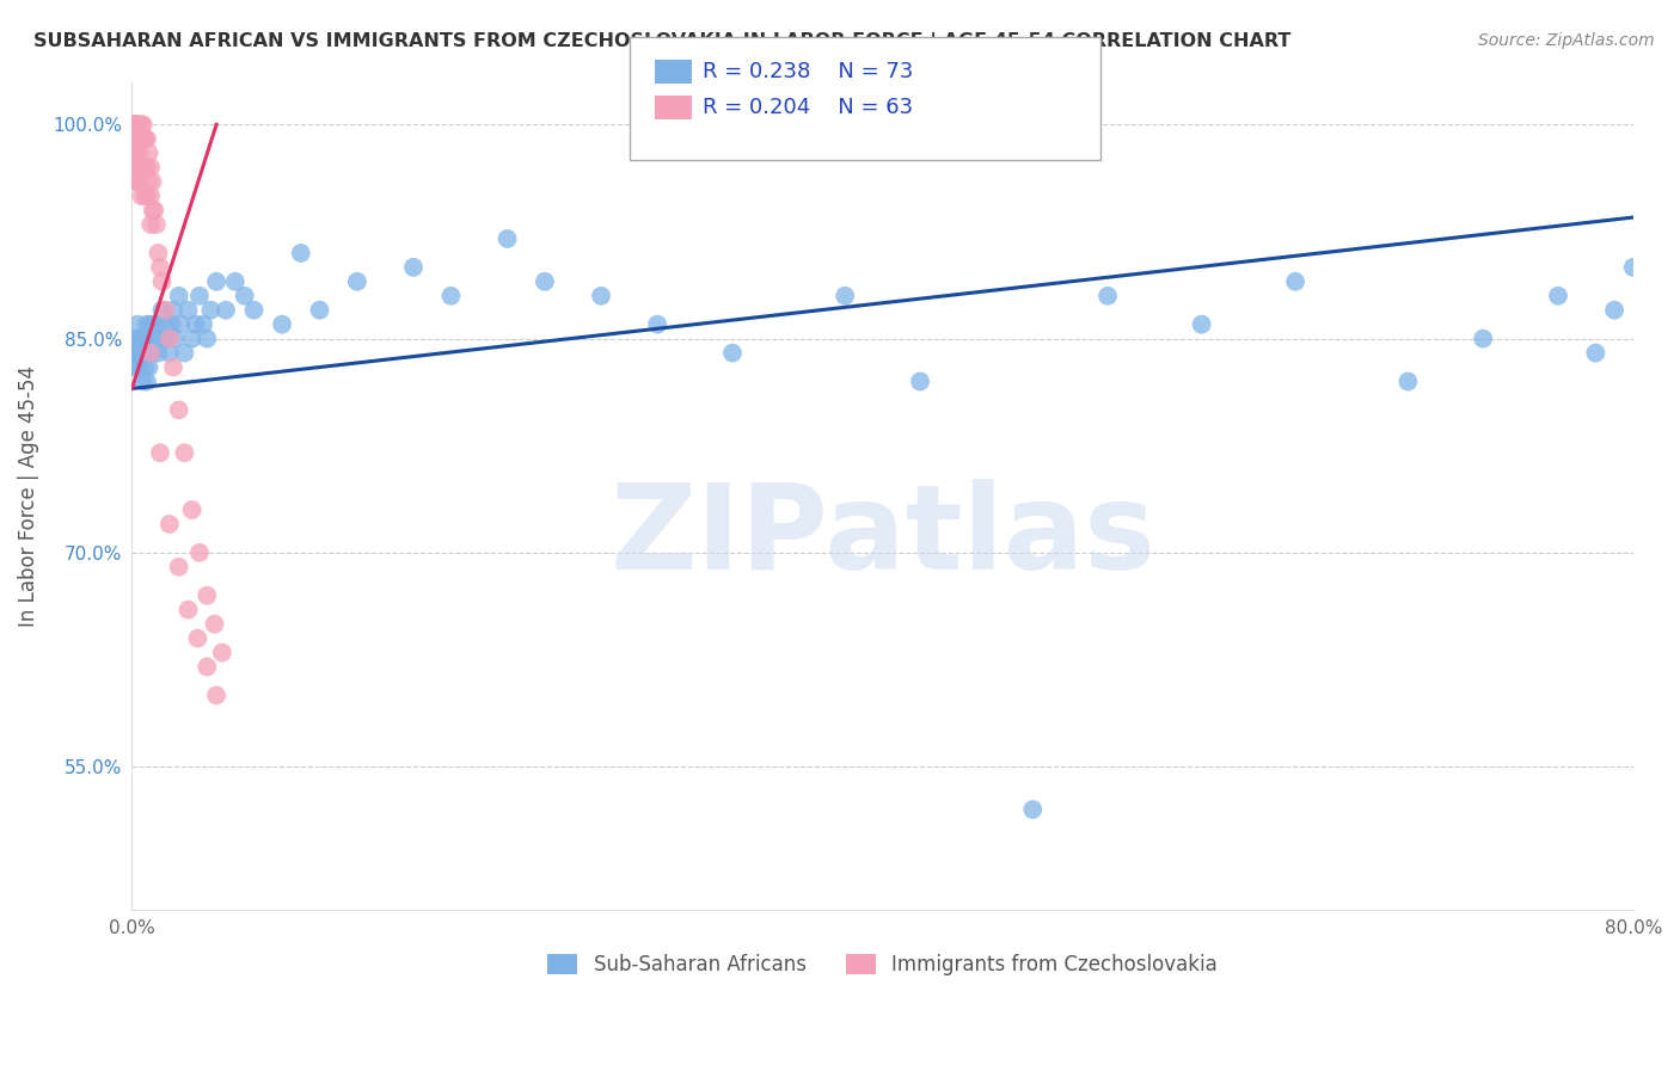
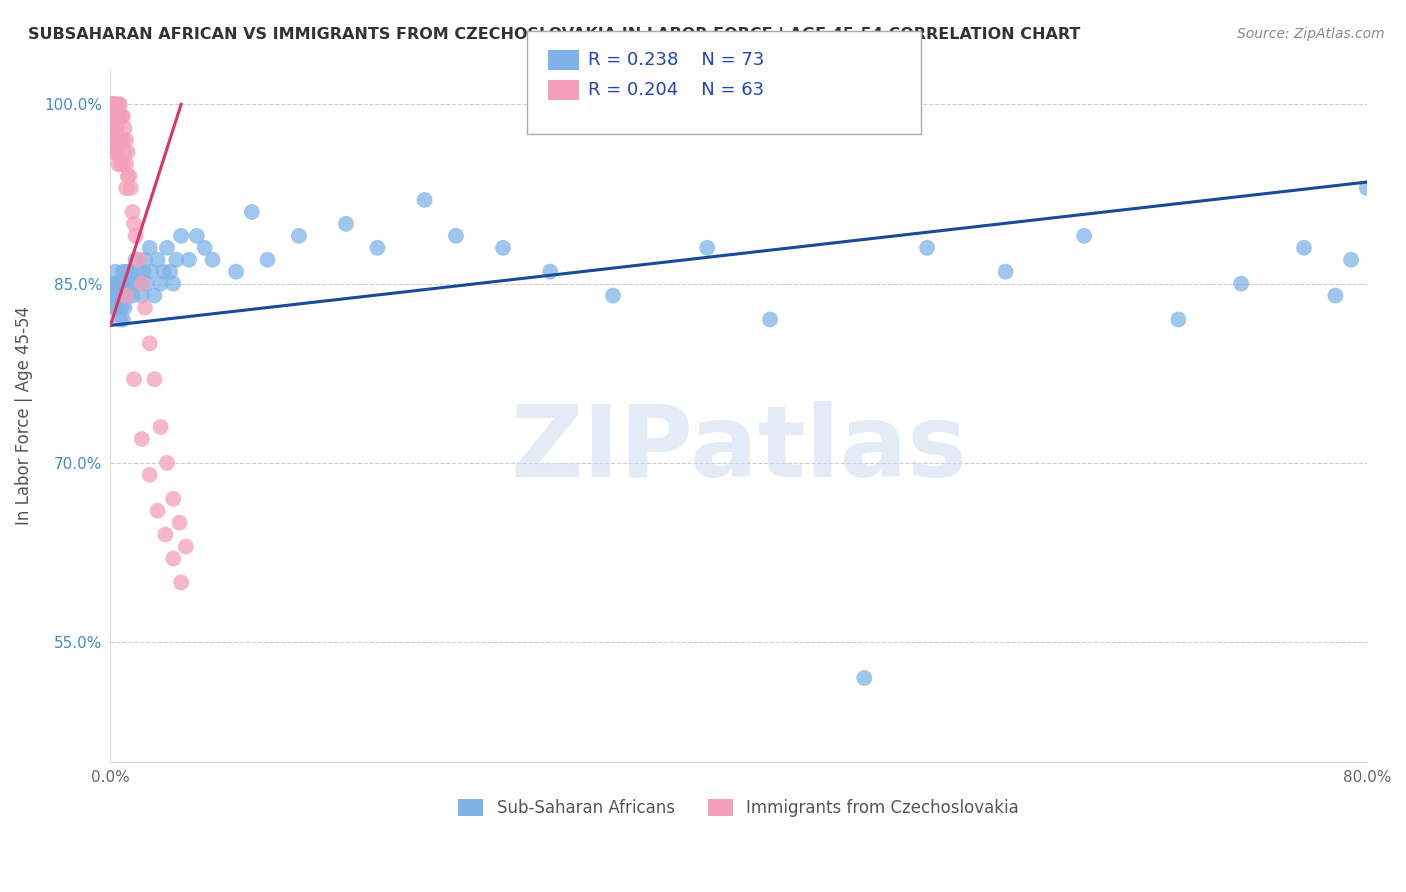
Sub-Saharan Africans/80.0%: 90% -> 93%
